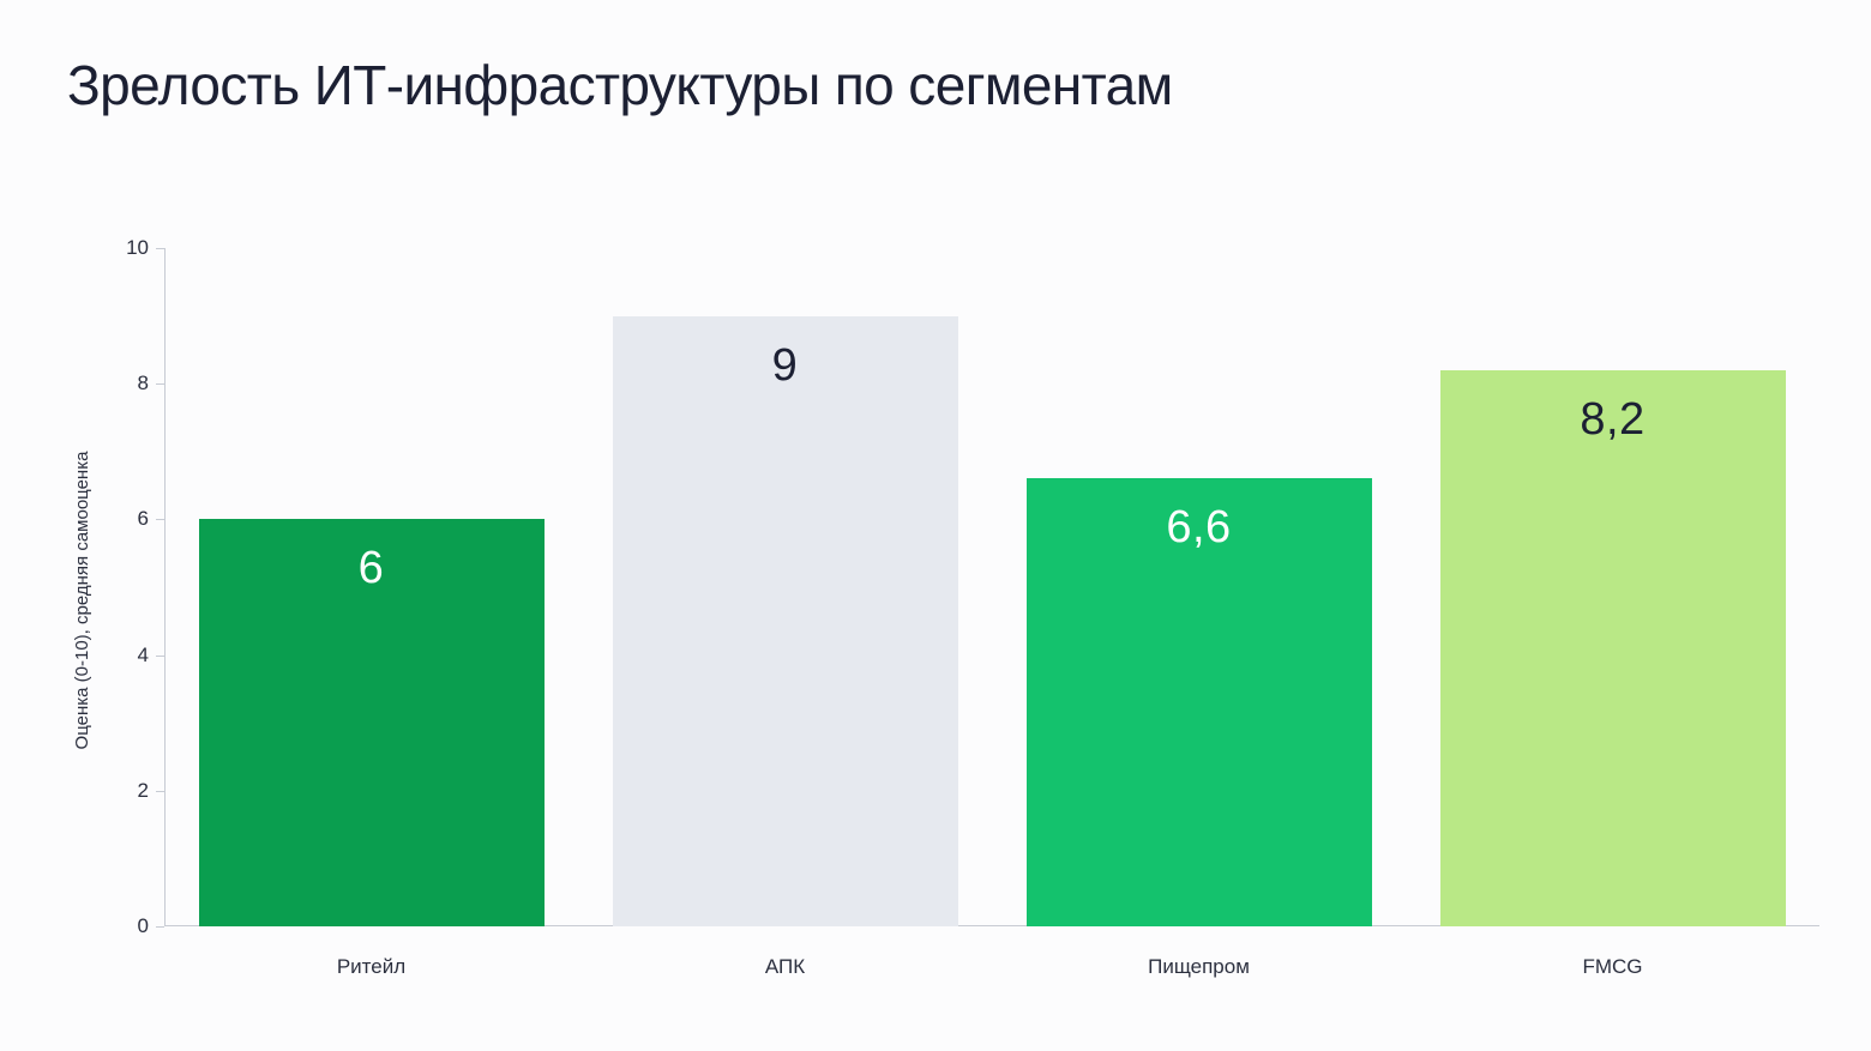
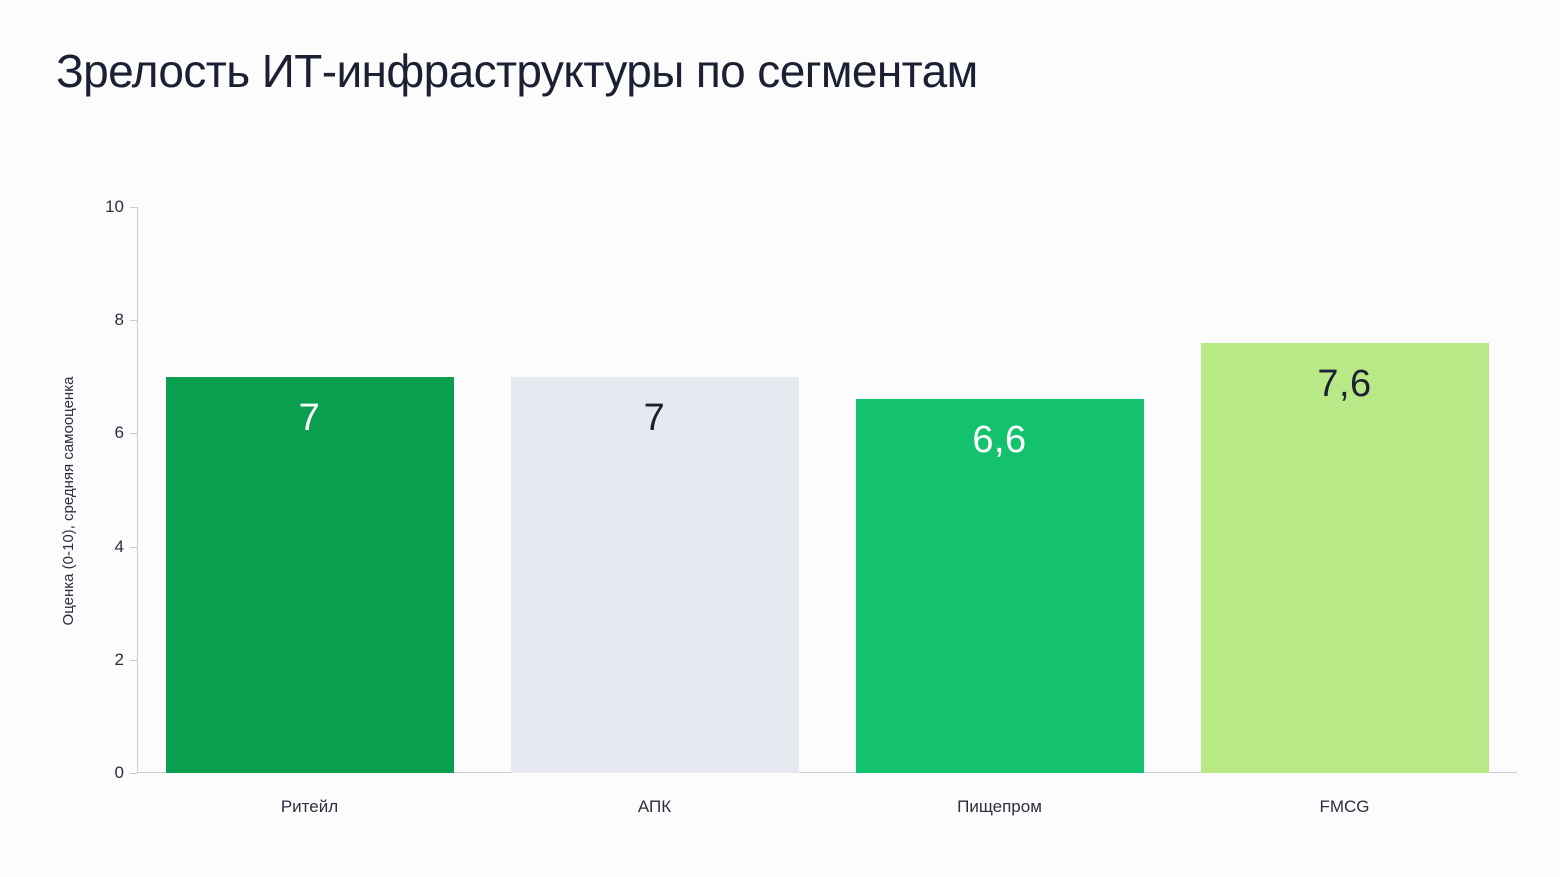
Ритейл: 6 -> 7
АПК: 9 -> 7
FMCG: 8,2 -> 7,6
